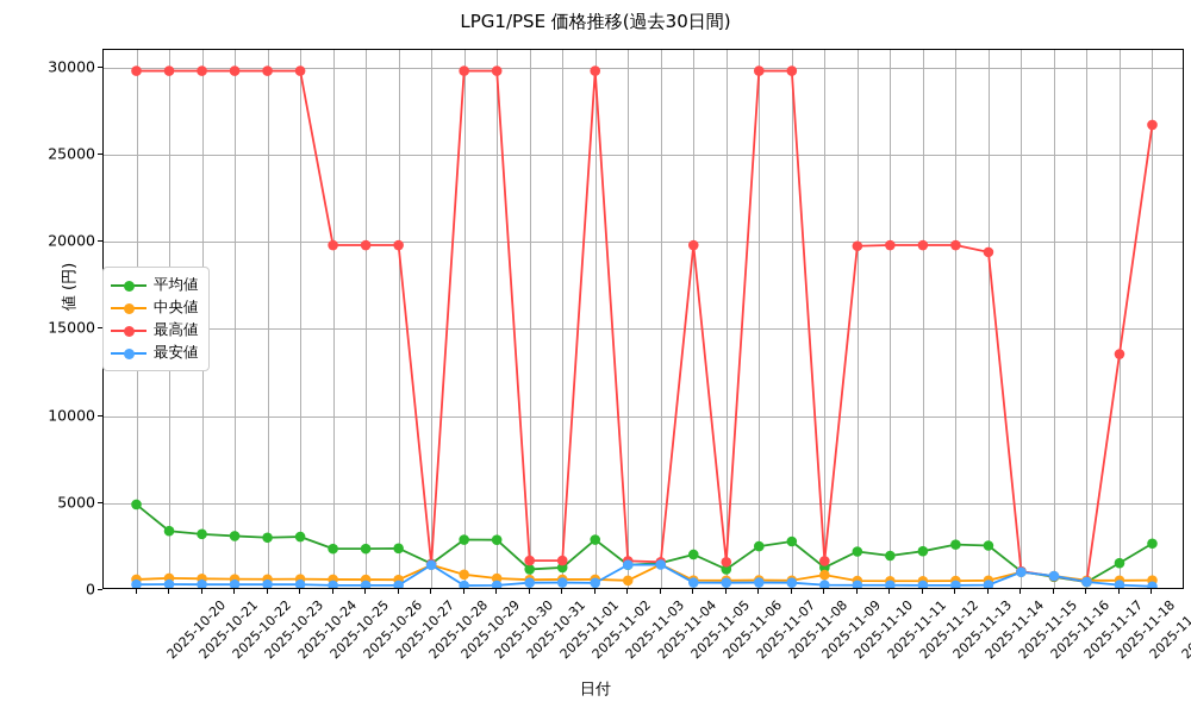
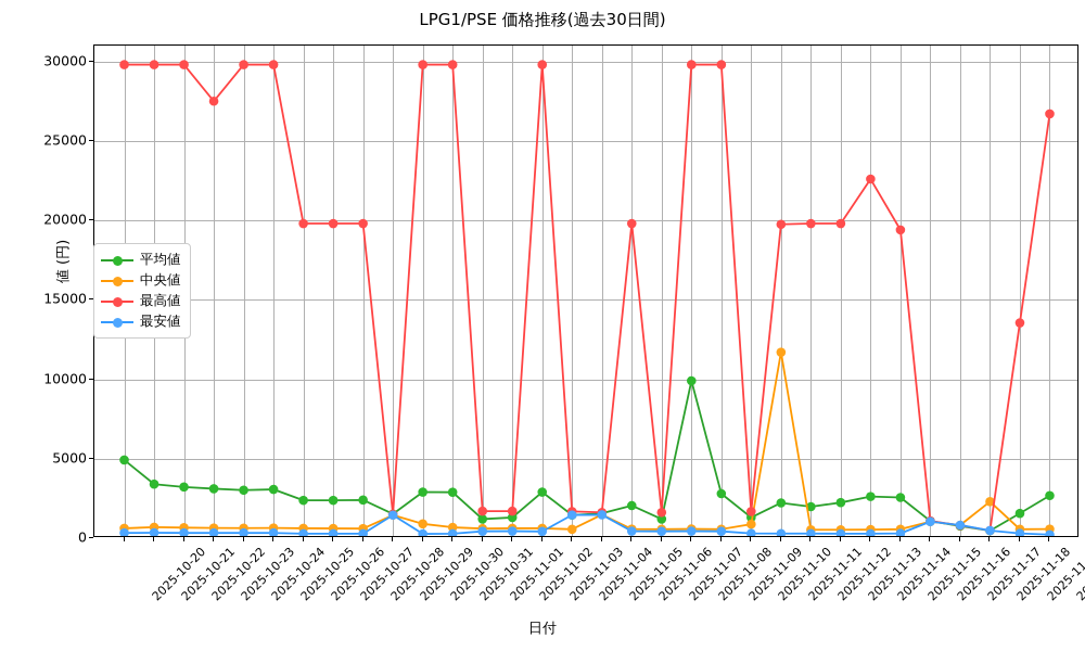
最高値/2025-10-23: 29800 -> 27500
平均値/2025-11-08: 2500 -> 9900
中央値/2025-11-11: 500 -> 11700
最高値/2025-11-14: 19800 -> 22600
中央値/2025-11-18: 600 -> 2300
